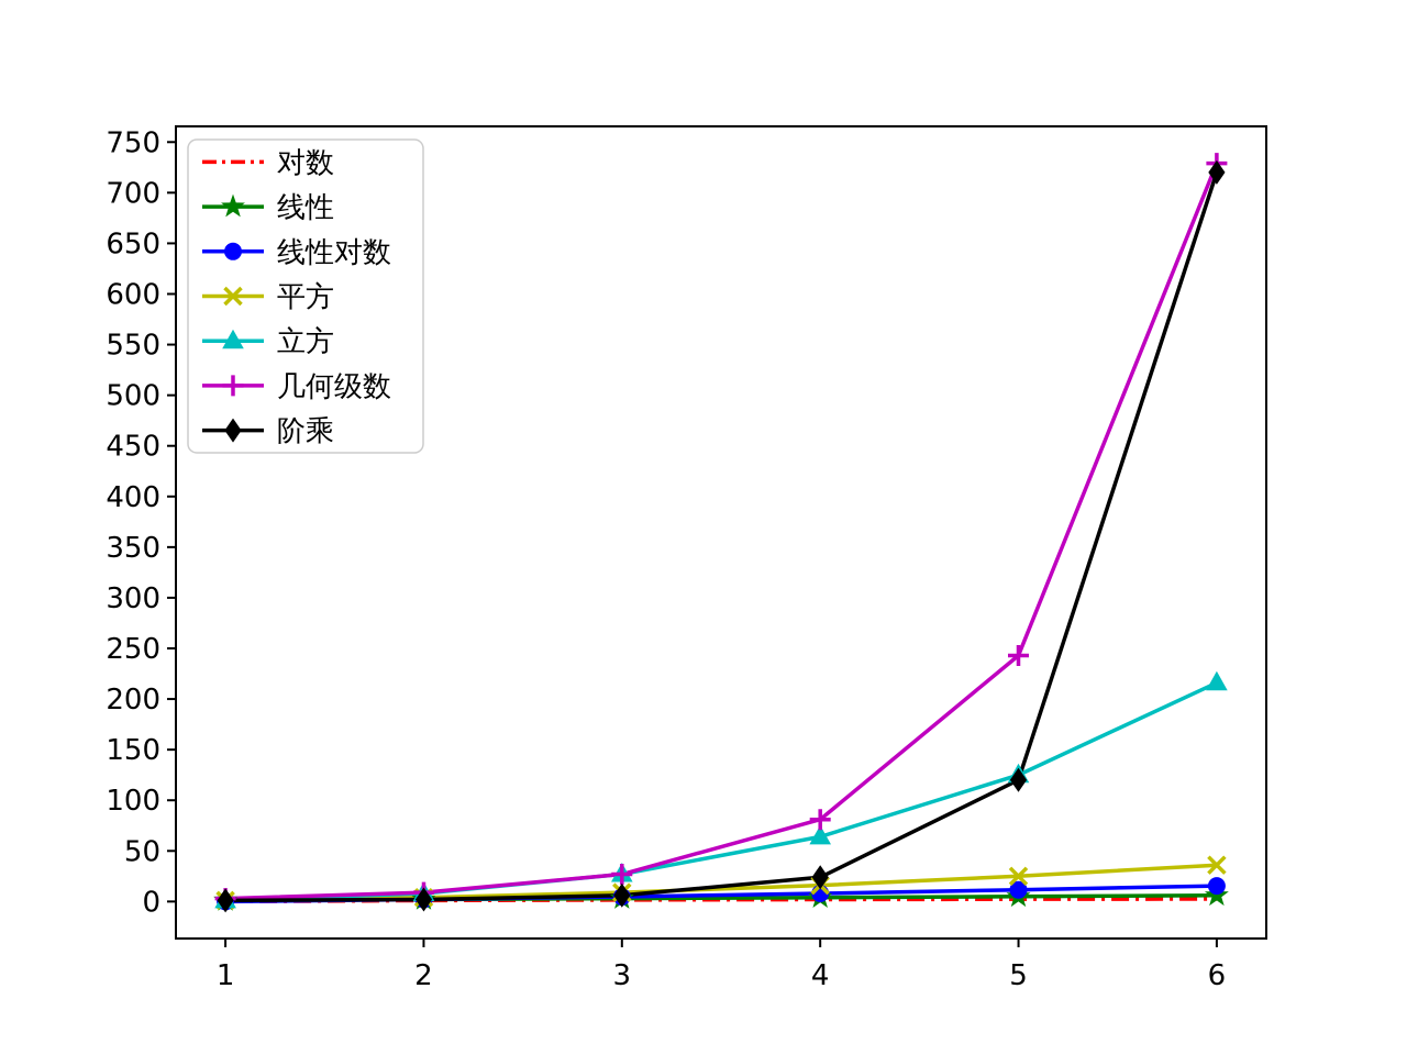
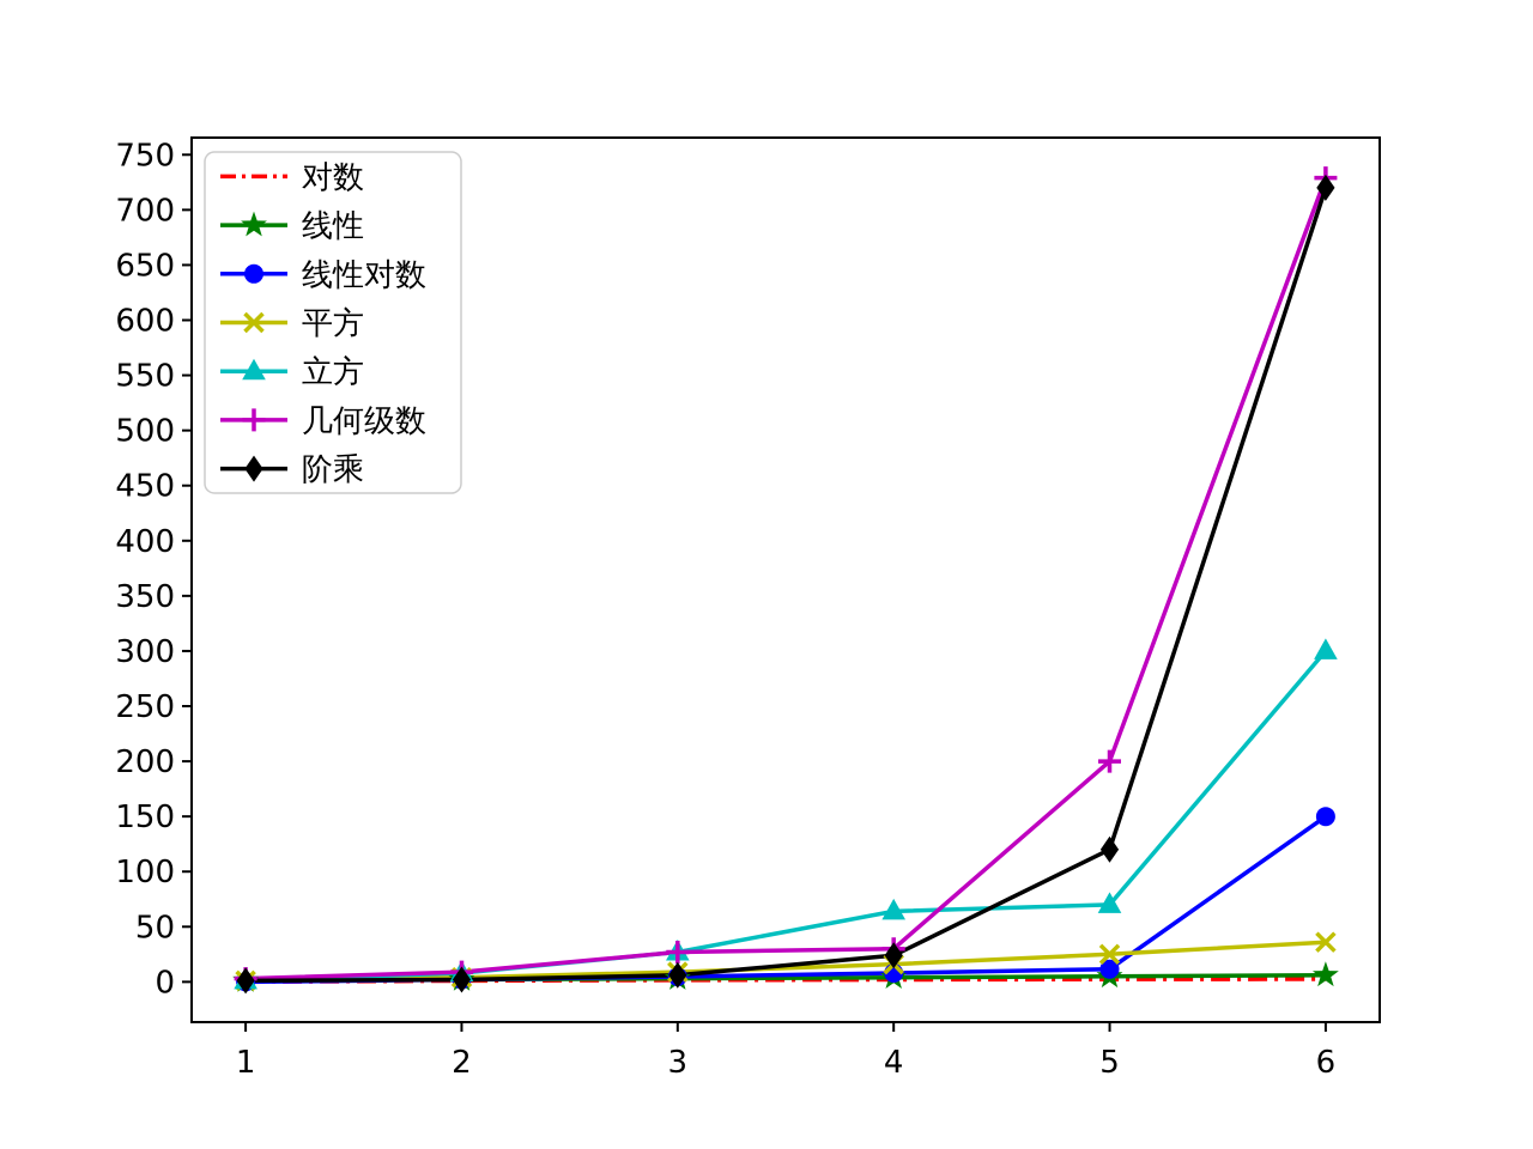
几何级数/4: 80 -> 30
立方/5: 120 -> 70
几何级数/5: 240 -> 200
线性对数/6: 20 -> 150
立方/6: 220 -> 300
